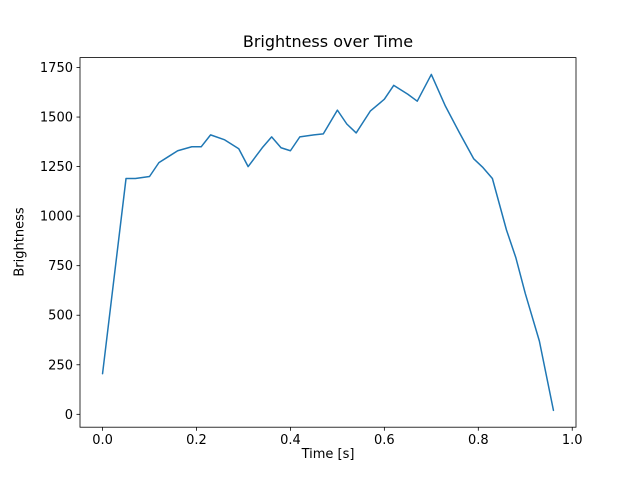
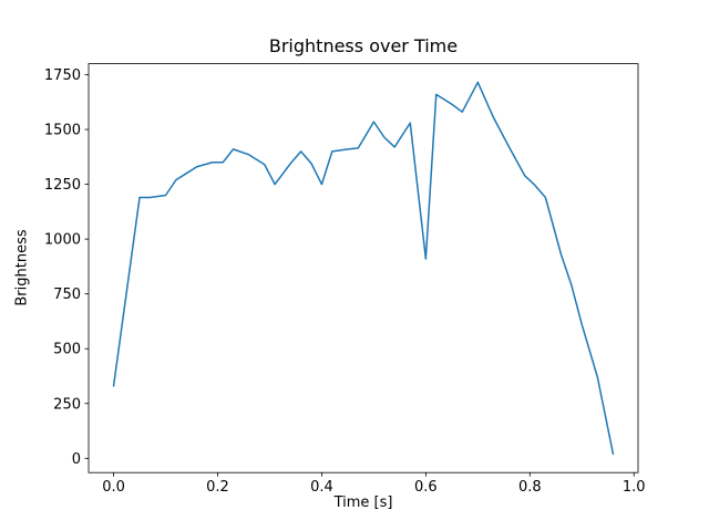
0.0: 200 -> 330
0.4: 1330 -> 1250
0.6: 1590 -> 910
